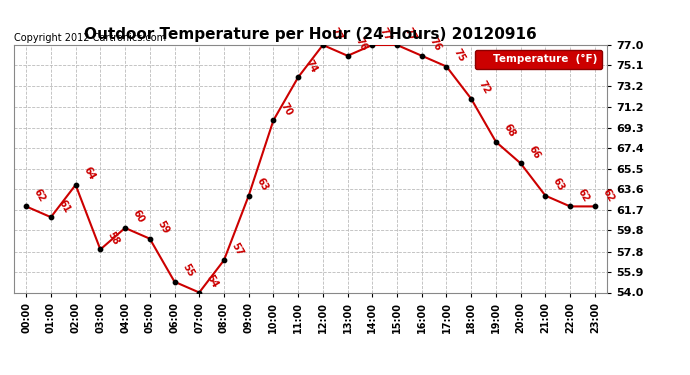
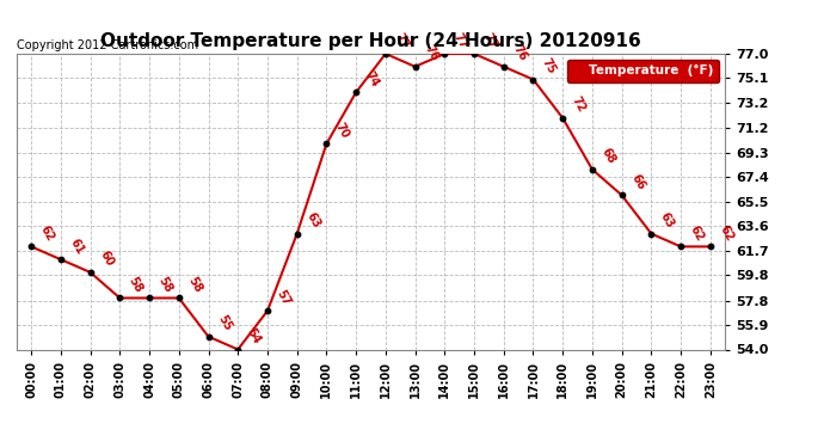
02:00: 64 -> 60
04:00: 60 -> 58
05:00: 59 -> 58
